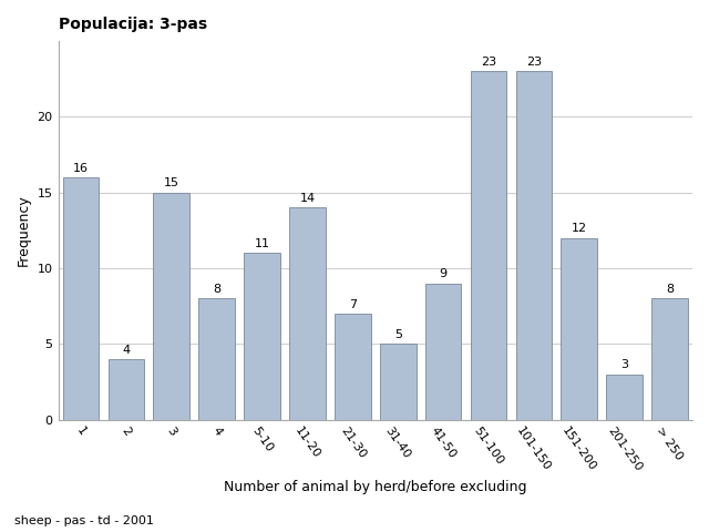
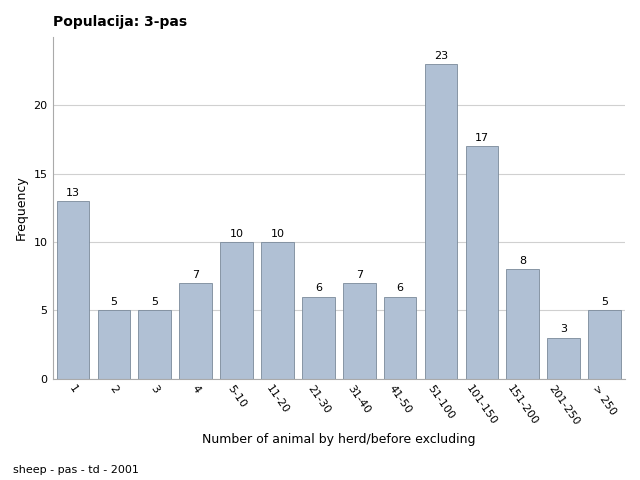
1: 16 -> 13
2: 4 -> 5
3: 15 -> 5
4: 8 -> 7
5-10: 11 -> 10
11-20: 14 -> 10
21-30: 7 -> 6
31-40: 5 -> 7
41-50: 9 -> 6
101-150: 23 -> 17
151-200: 12 -> 8
> 250: 8 -> 5
